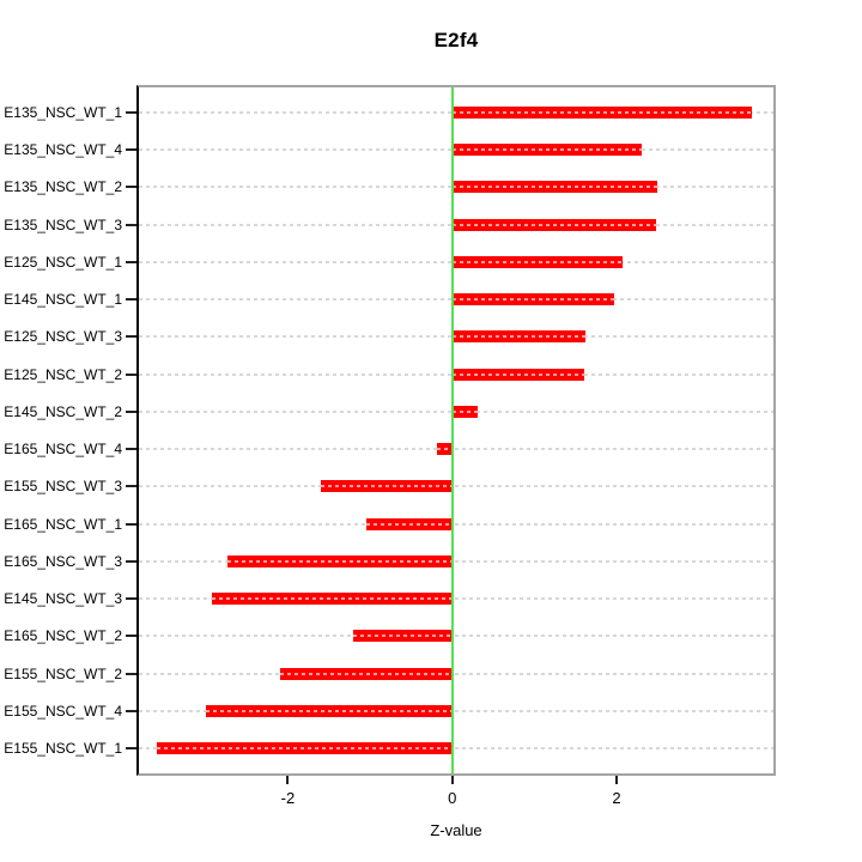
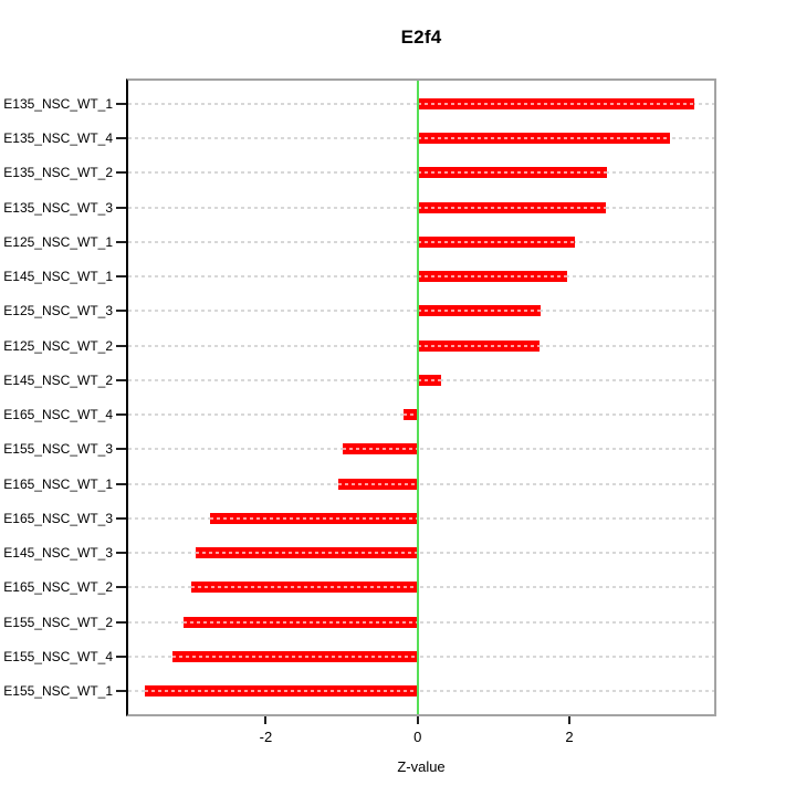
E135_NSC_WT_4: 2.3 -> 3.3
E155_NSC_WT_3: -1.6 -> -1.0
E165_NSC_WT_2: -1.2 -> -3.0
E155_NSC_WT_2: -2.1 -> -3.1
E155_NSC_WT_4: -3.0 -> -3.2
